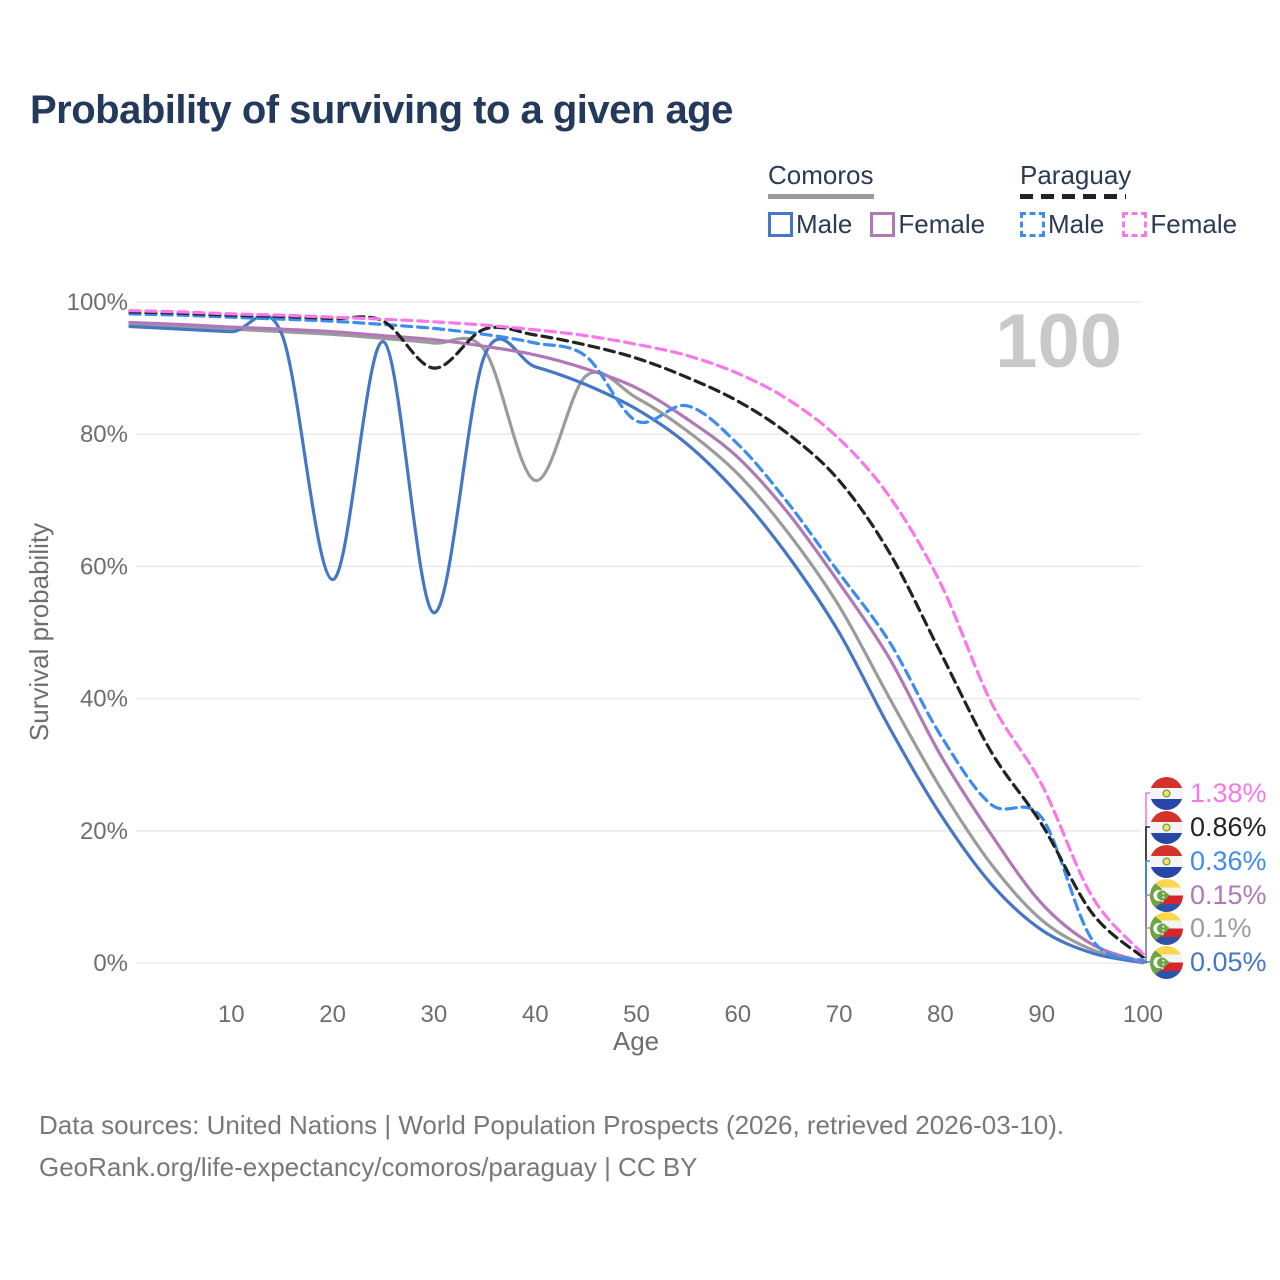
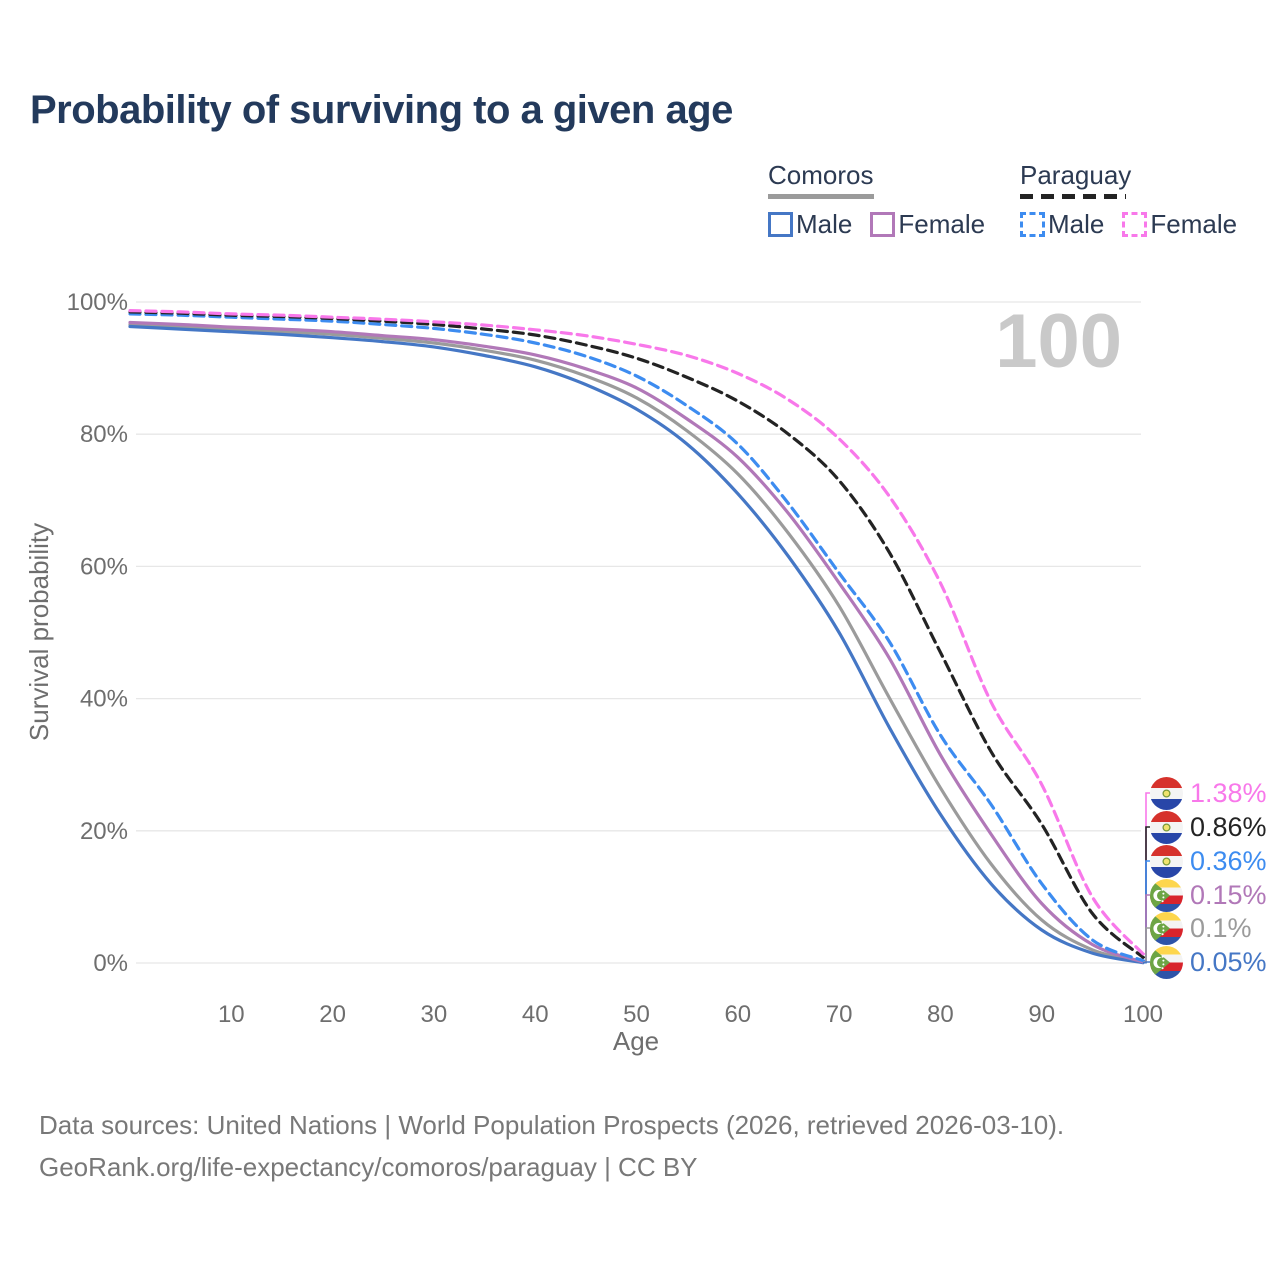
Comoros Male/20: 58% -> 95%
Comoros Male/30: 53% -> 93%
Paraguay/30: 90% -> 97%
Comoros/40: 73% -> 91%
Paraguay Male/50: 82% -> 89%
Paraguay Male/90: 22% -> 12%
